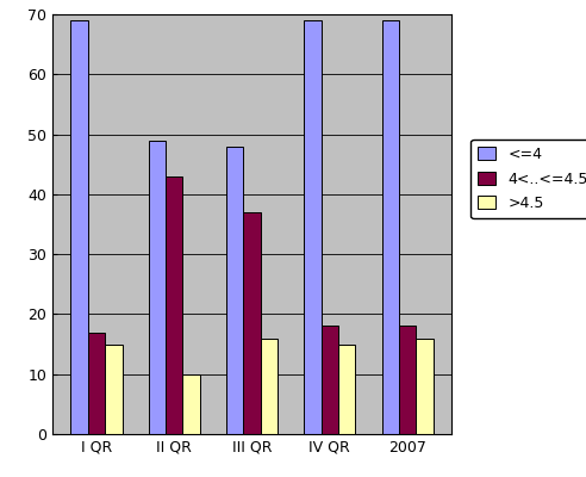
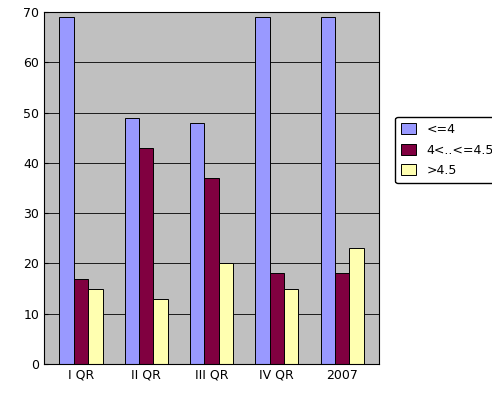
>4.5/II QR: 10 -> 13
>4.5/III QR: 16 -> 20
>4.5/2007: 16 -> 23
